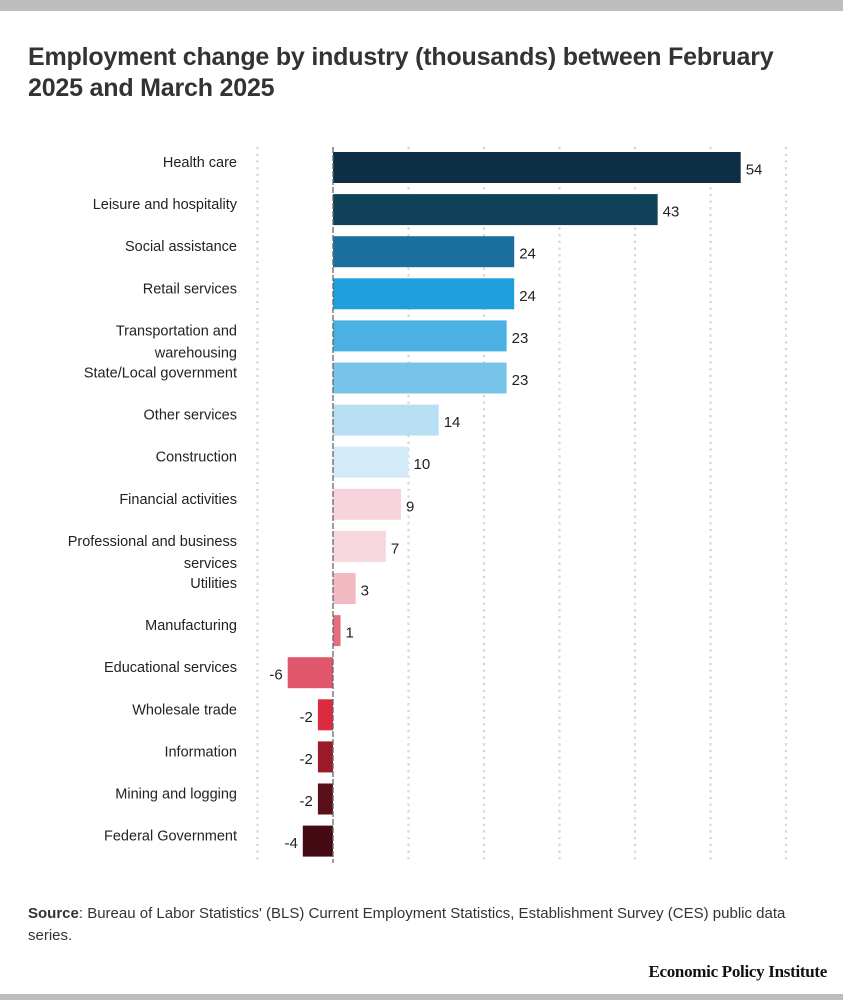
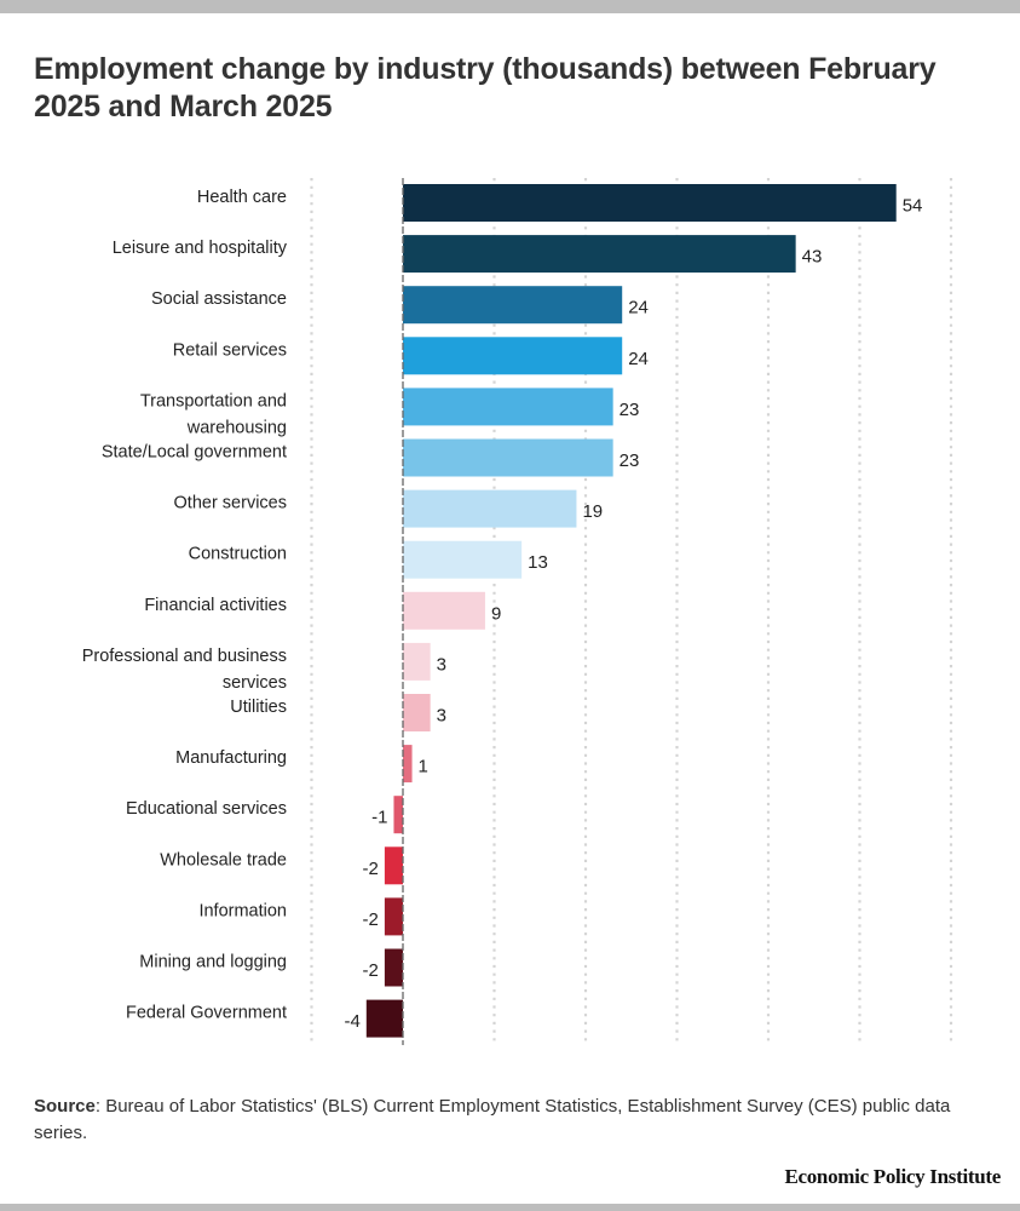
Other services: 14 -> 19
Construction: 10 -> 13
Professional and business services: 7 -> 3
Educational services: -6 -> -1
